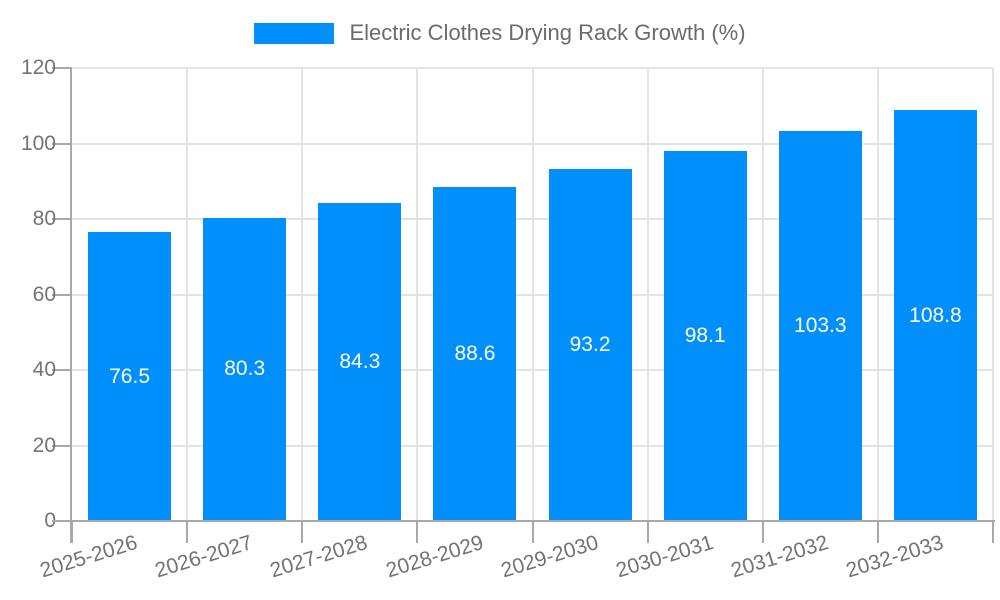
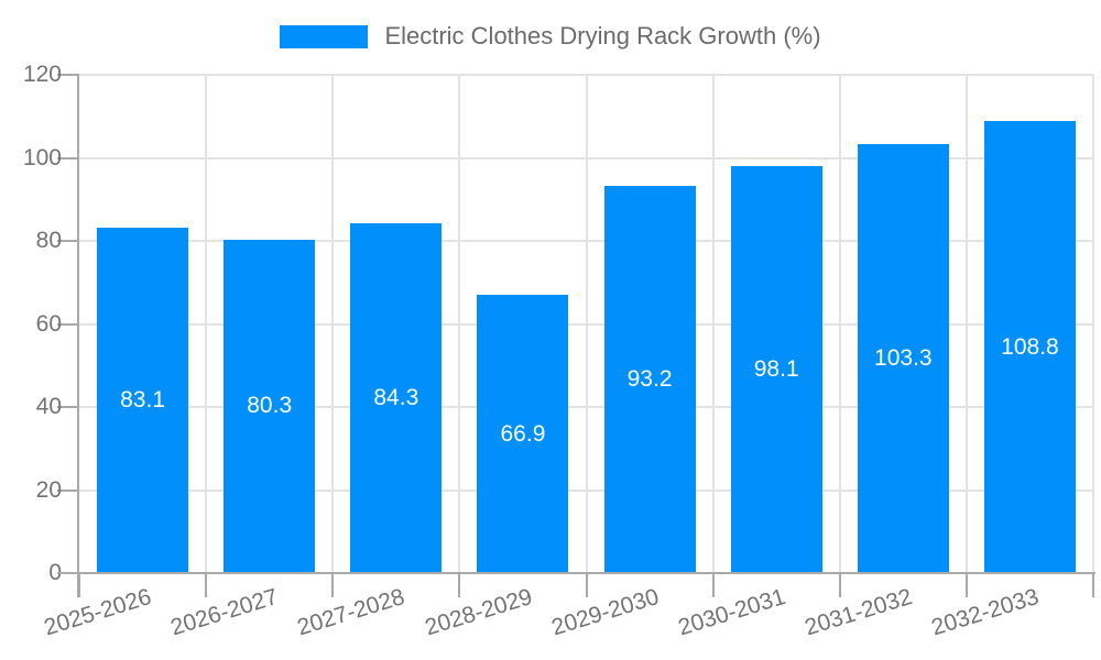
2025-2026: 76.5 -> 83.1
2028-2029: 88.6 -> 66.9
